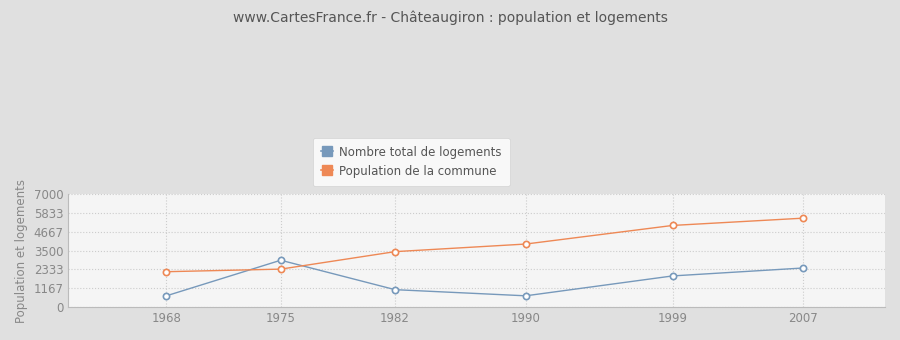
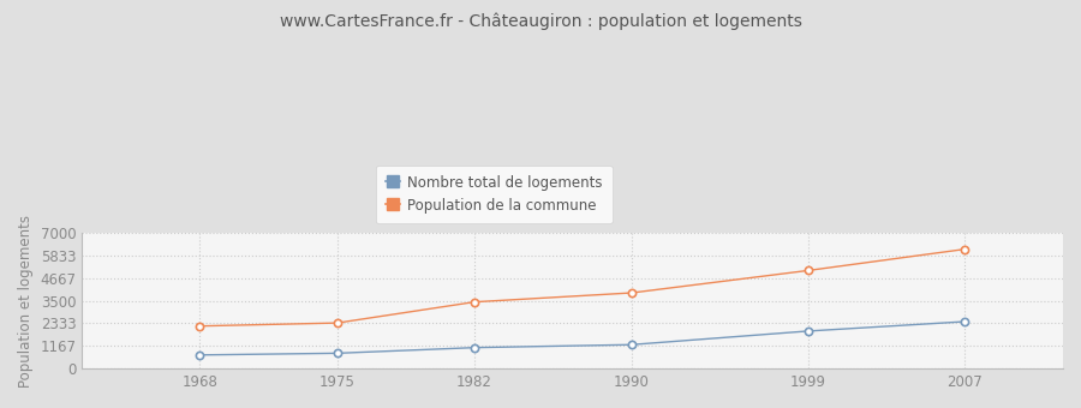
Nombre total de logements/1975: 2900 -> 800
Nombre total de logements/1990: 700 -> 1200
Population de la commune/2007: 5500 -> 6200
